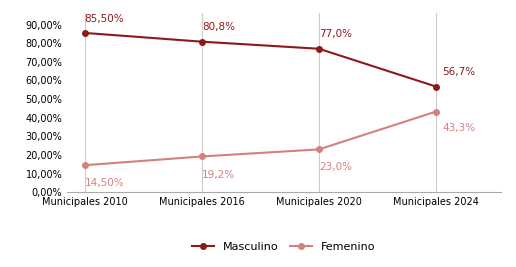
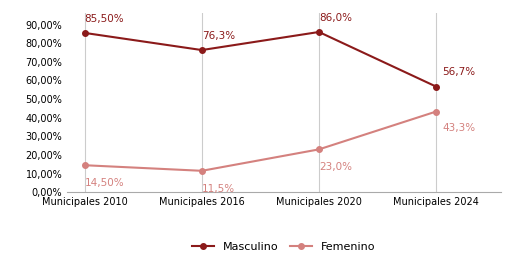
Masculino/Municipales 2016: 80,8% -> 76,3%
Femenino/Municipales 2016: 19,2% -> 11,5%
Masculino/Municipales 2020: 77,0% -> 86,0%
